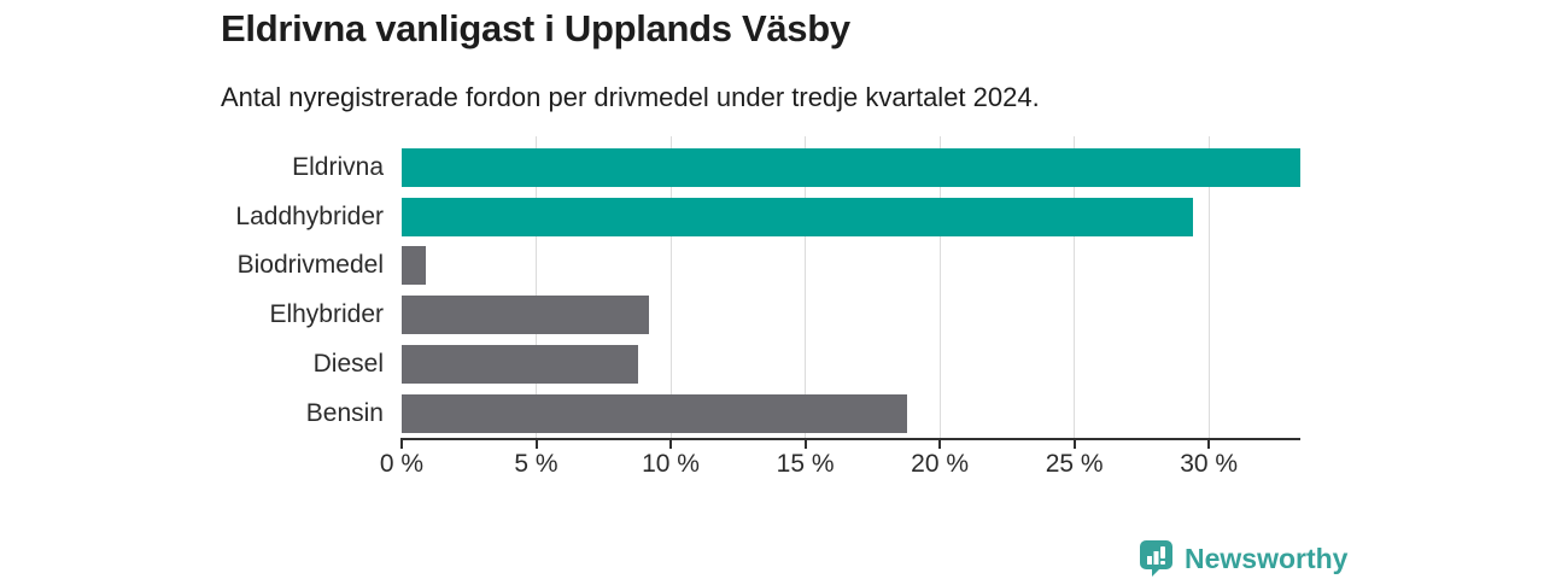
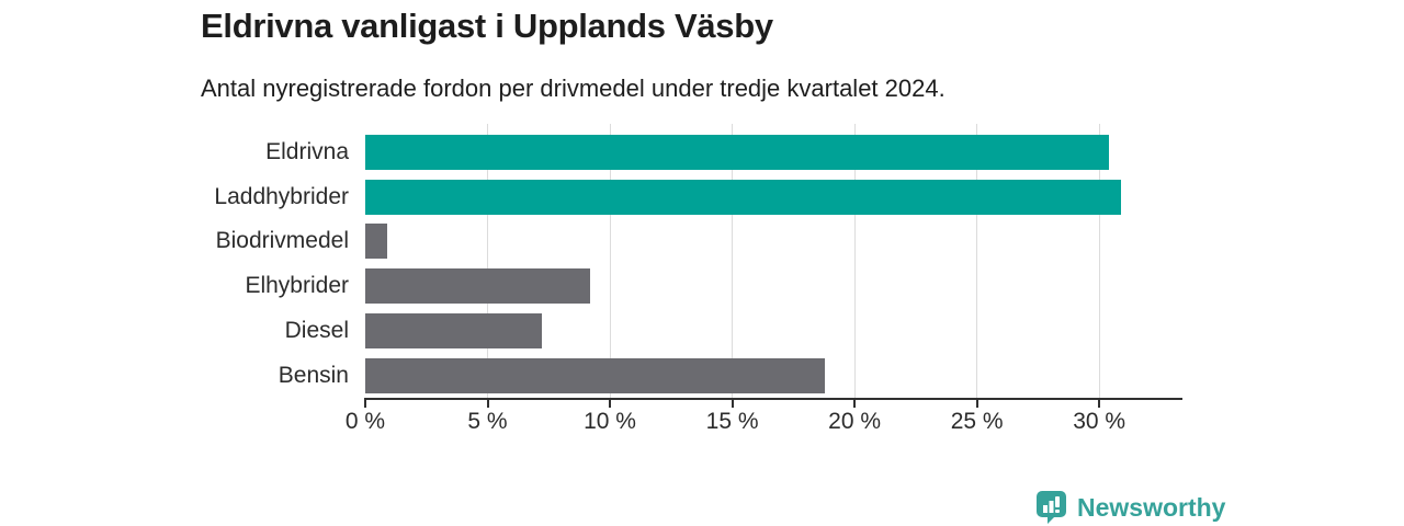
Eldrivna: 33.4% -> 30.4%
Laddhybrider: 29.4% -> 30.9%
Diesel: 8.8% -> 7.2%
